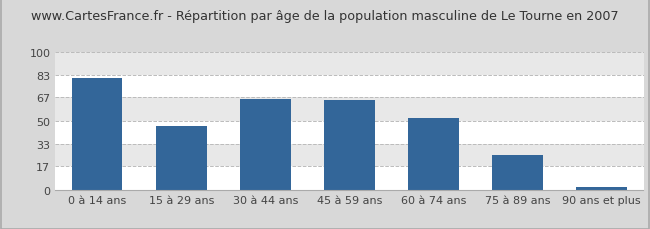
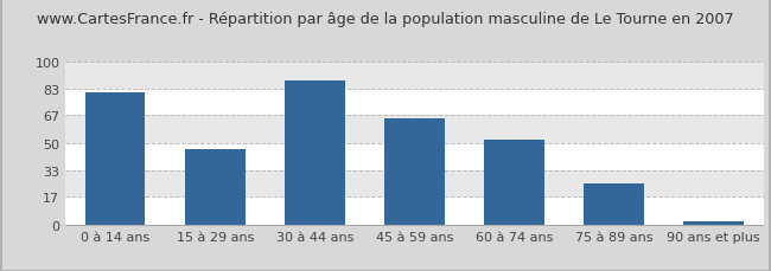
30 à 44 ans: 66 -> 88
